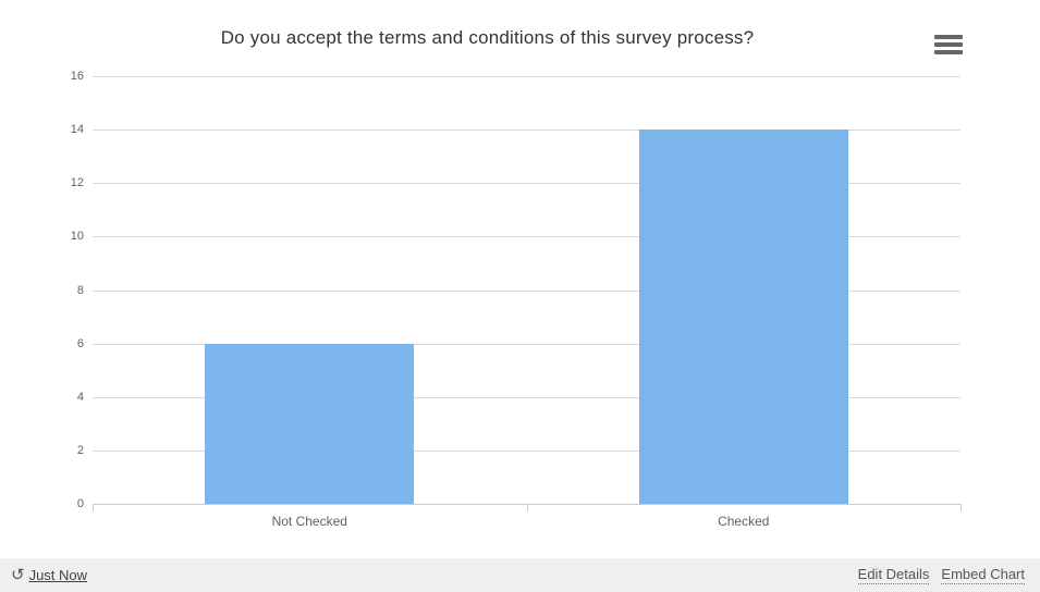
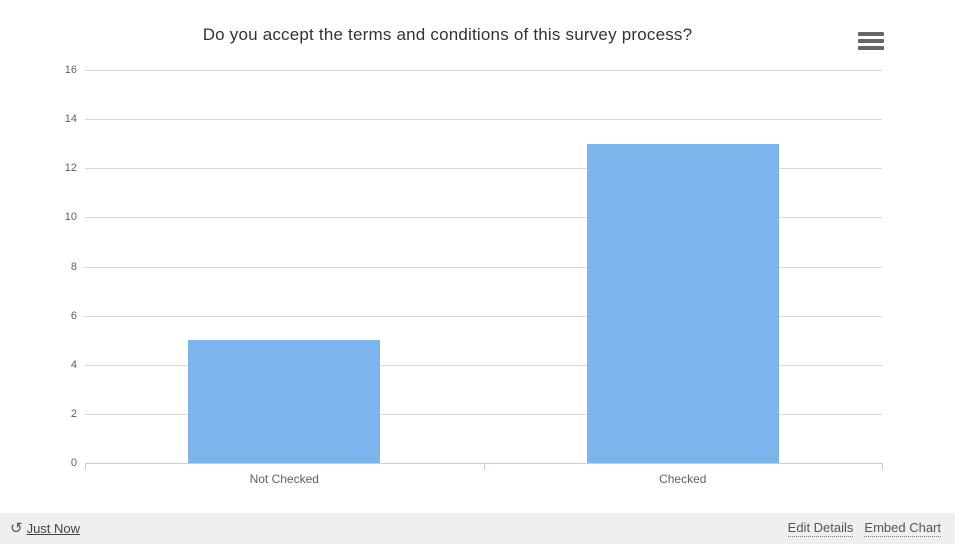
Not Checked: 6 -> 5
Checked: 14 -> 13
